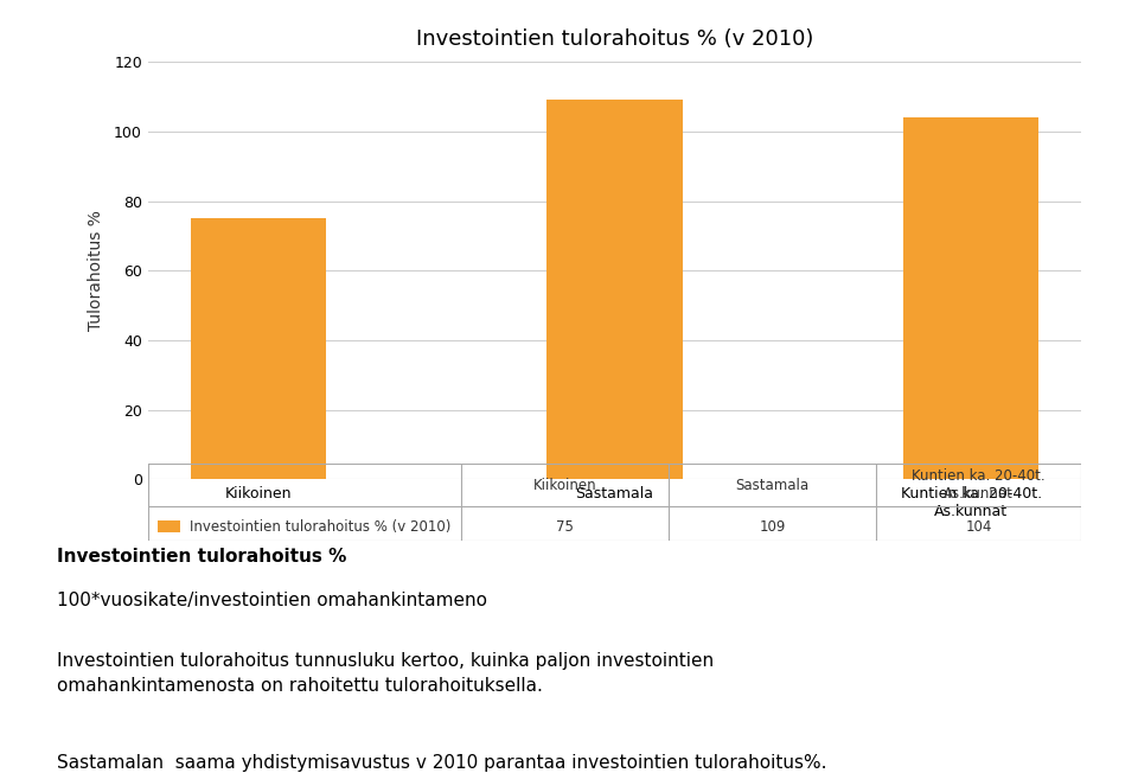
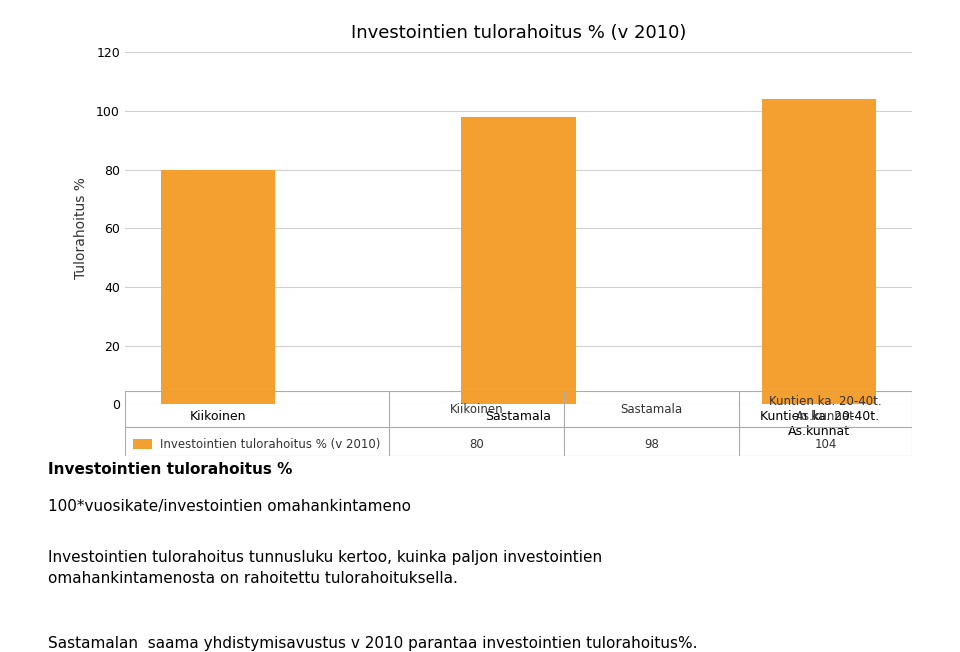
Kiikoinen: 75 -> 80
Sastamala: 109 -> 98
